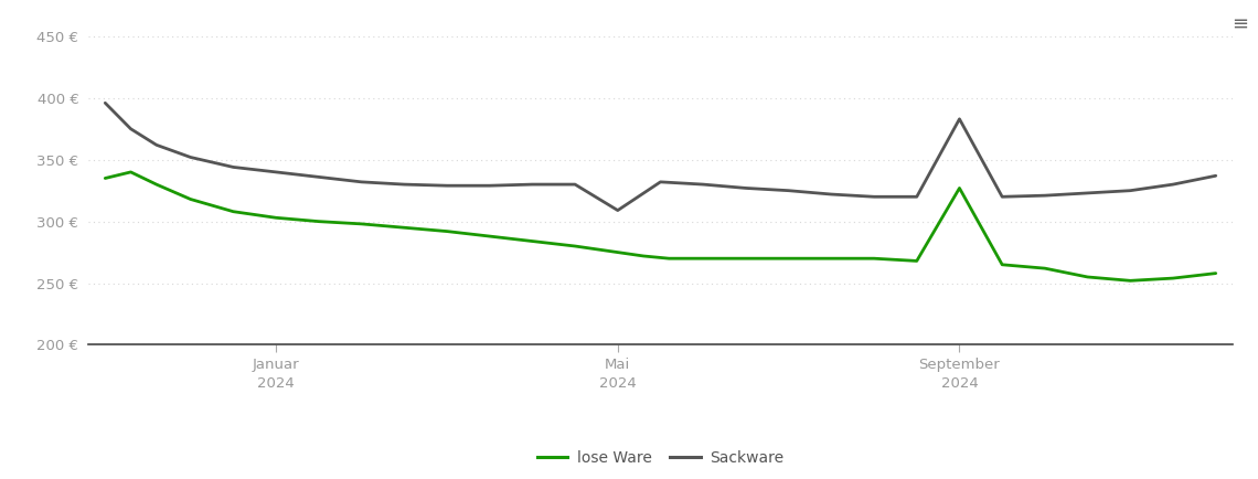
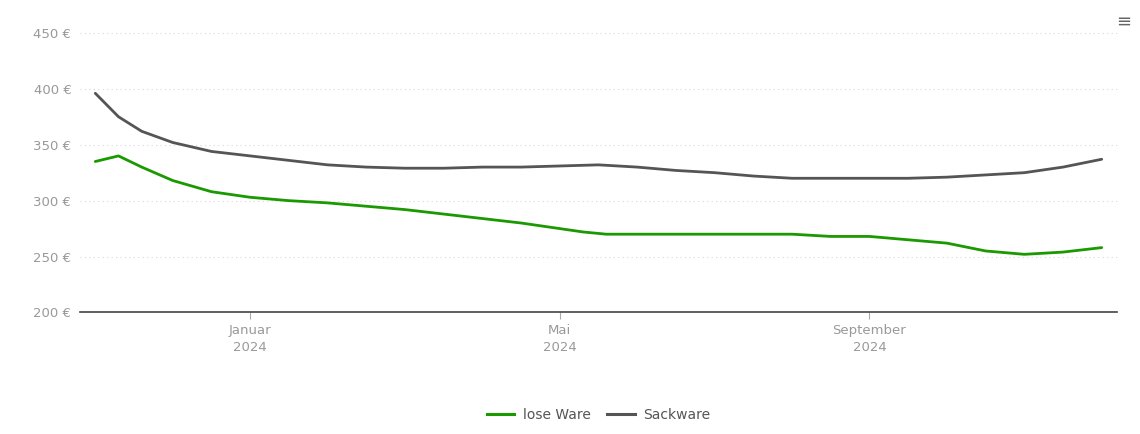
Sackware/Mai 2024: 309 € -> 331 €
lose Ware/September 2024: 327 € -> 268 €
Sackware/September 2024: 383 € -> 320 €
